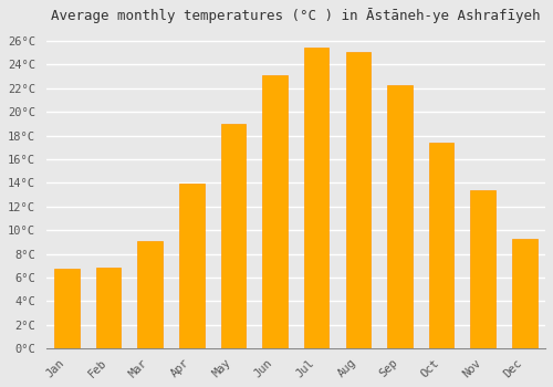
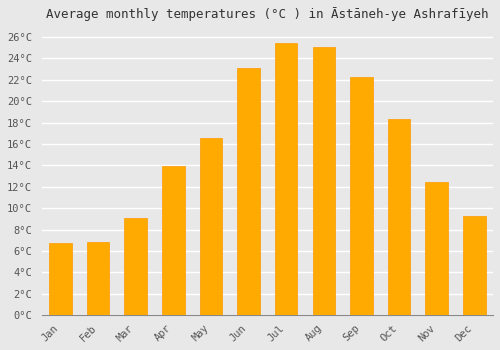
May: 19.0°C -> 16.6°C
Oct: 17.4°C -> 18.3°C
Nov: 13.4°C -> 12.4°C
